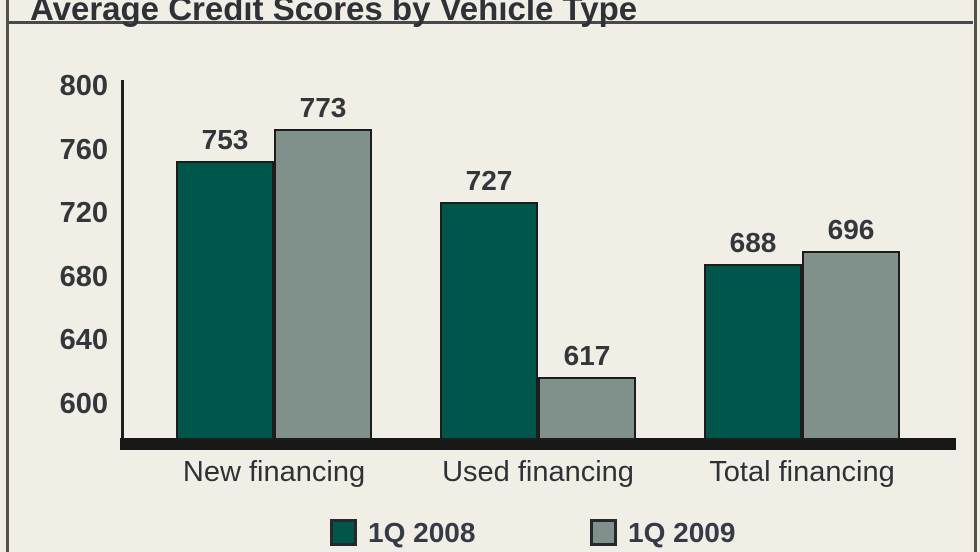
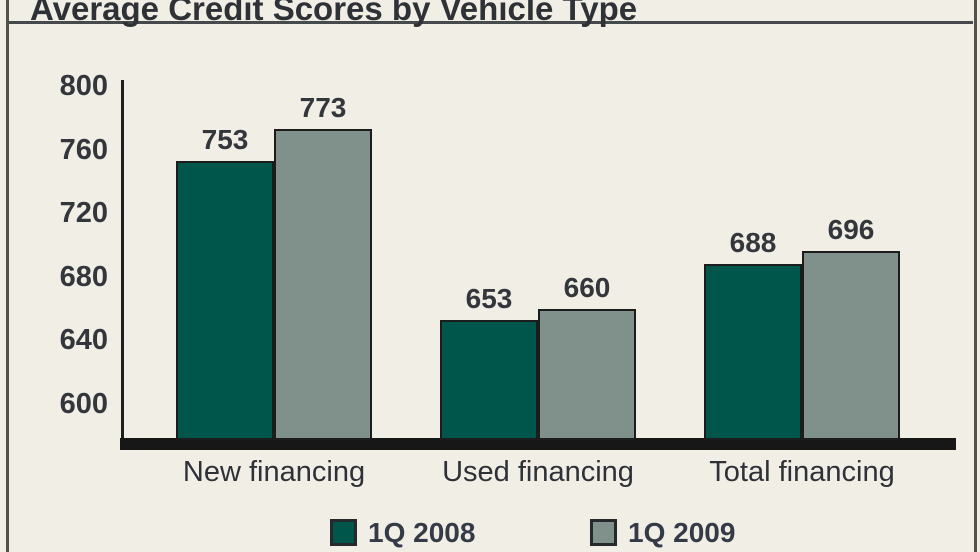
1Q 2008/Used financing: 727 -> 653
1Q 2009/Used financing: 617 -> 660
